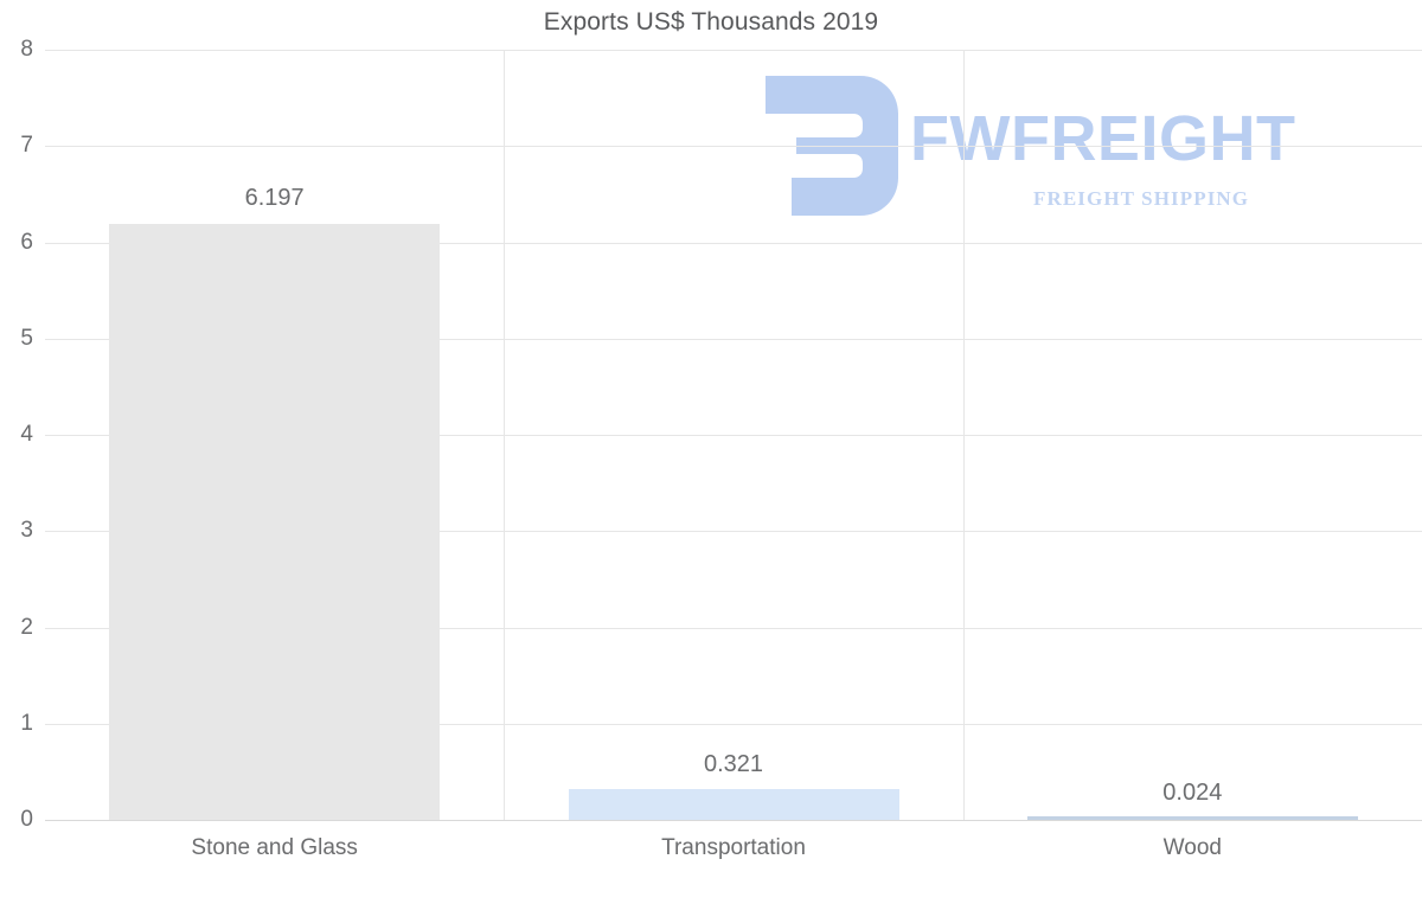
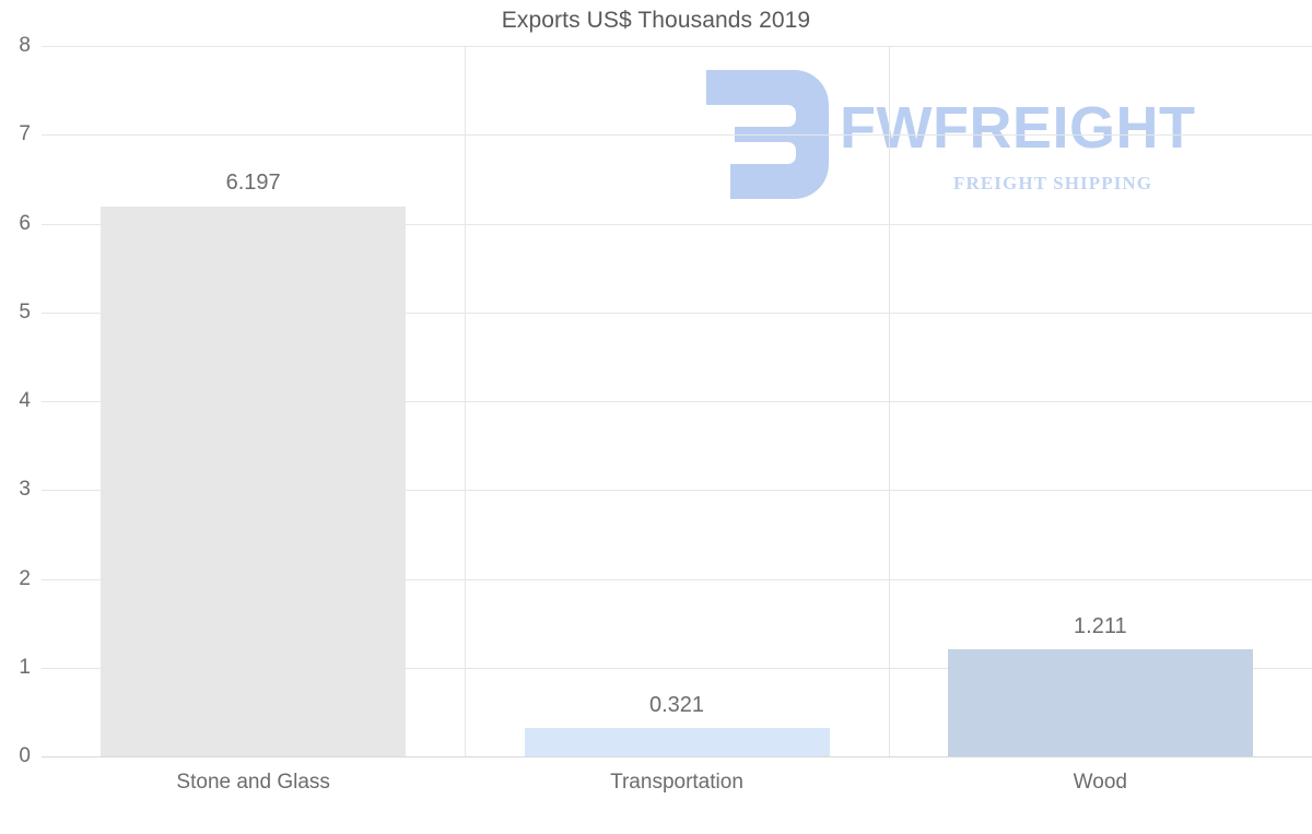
Wood: 0.024 -> 1.211
